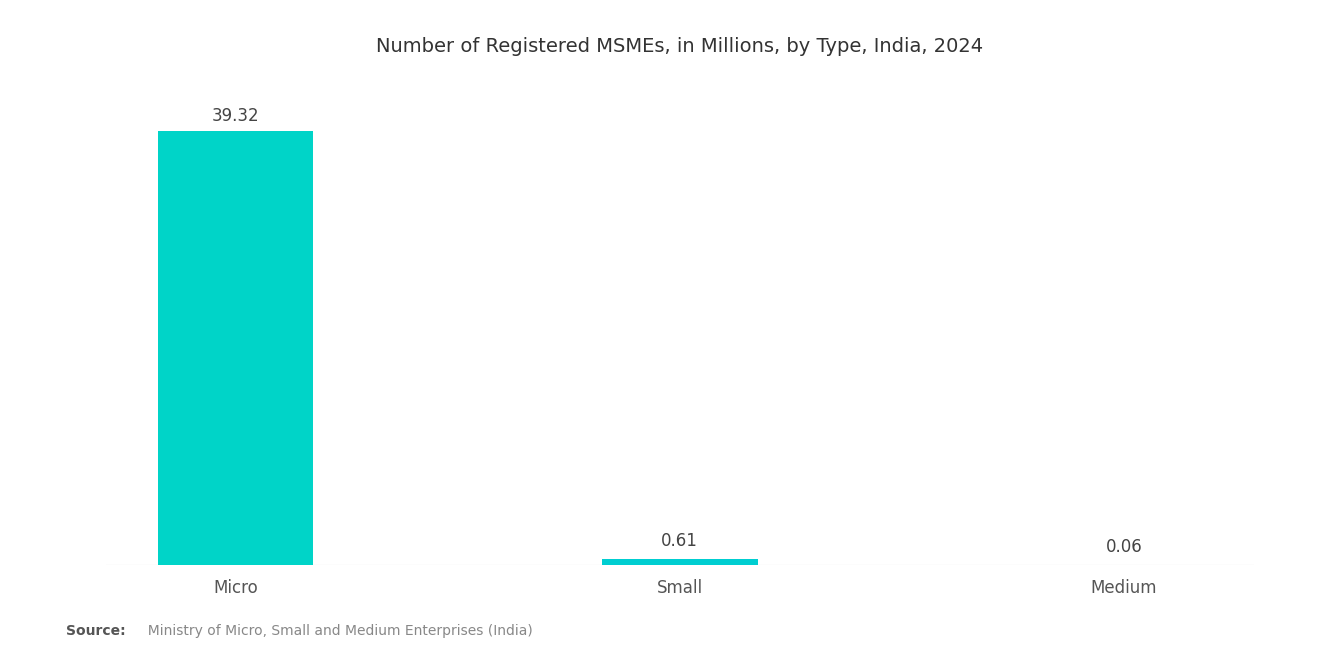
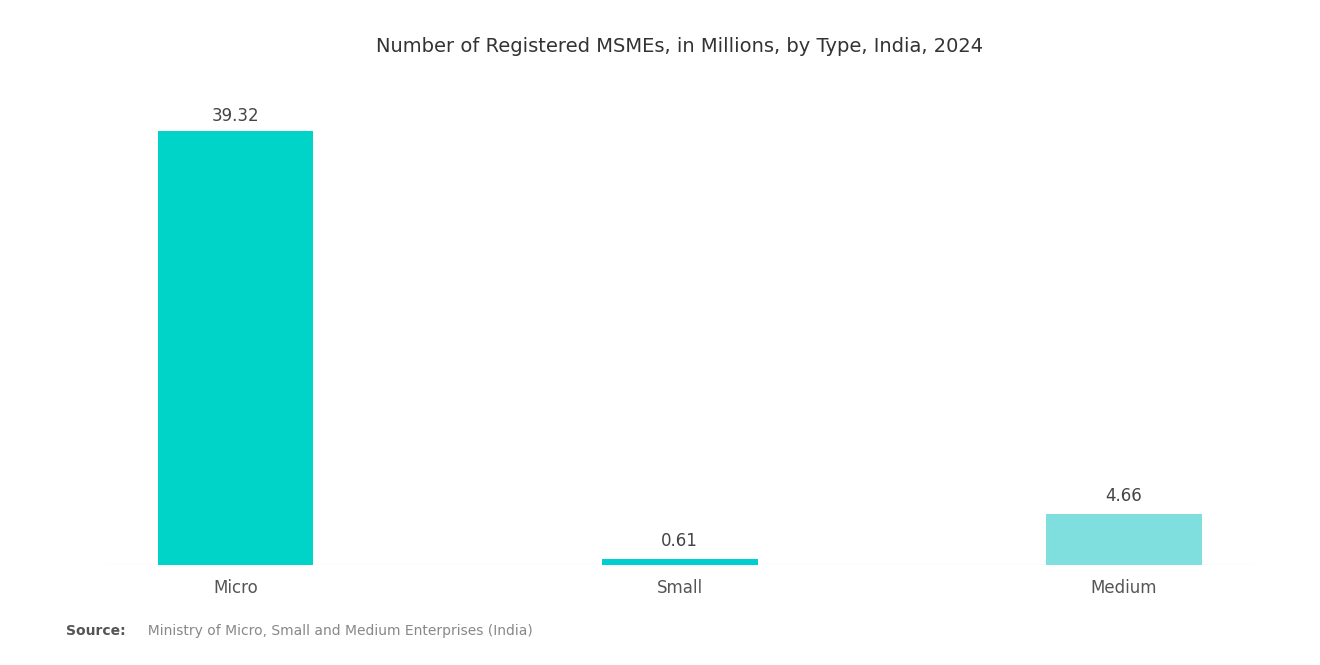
Medium: 0.06 -> 4.66
